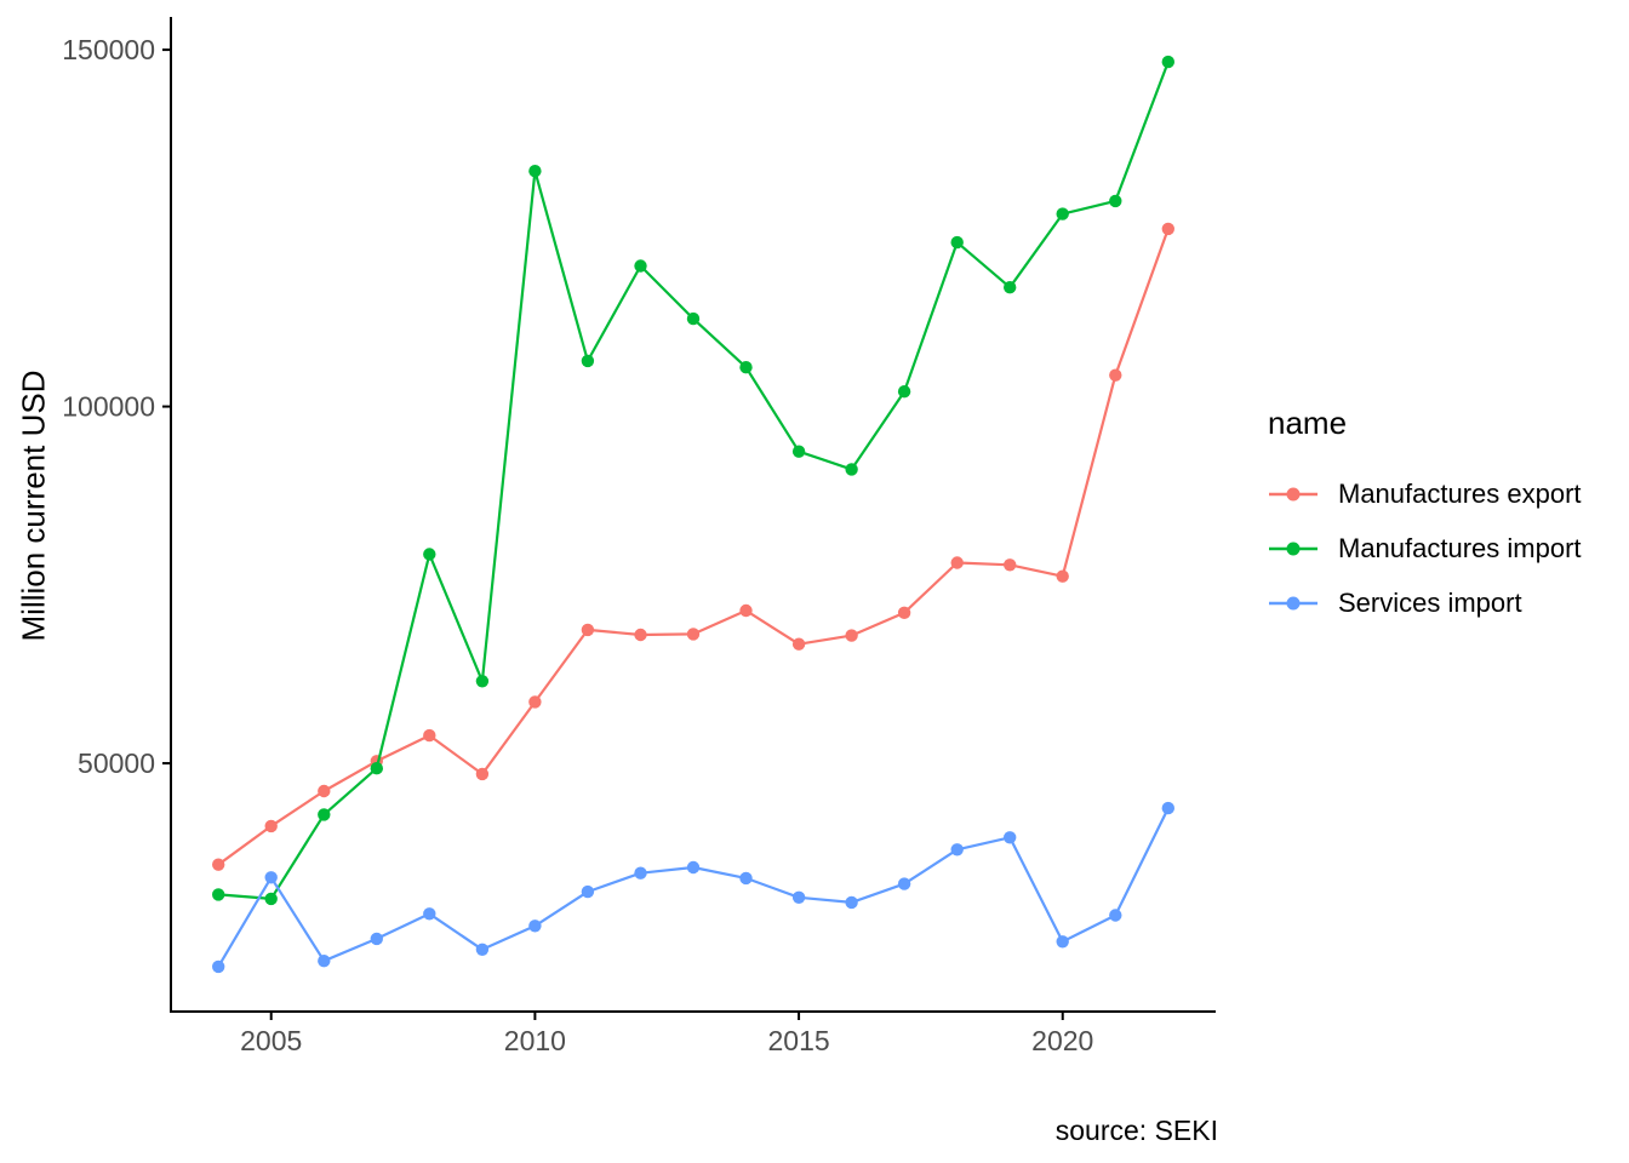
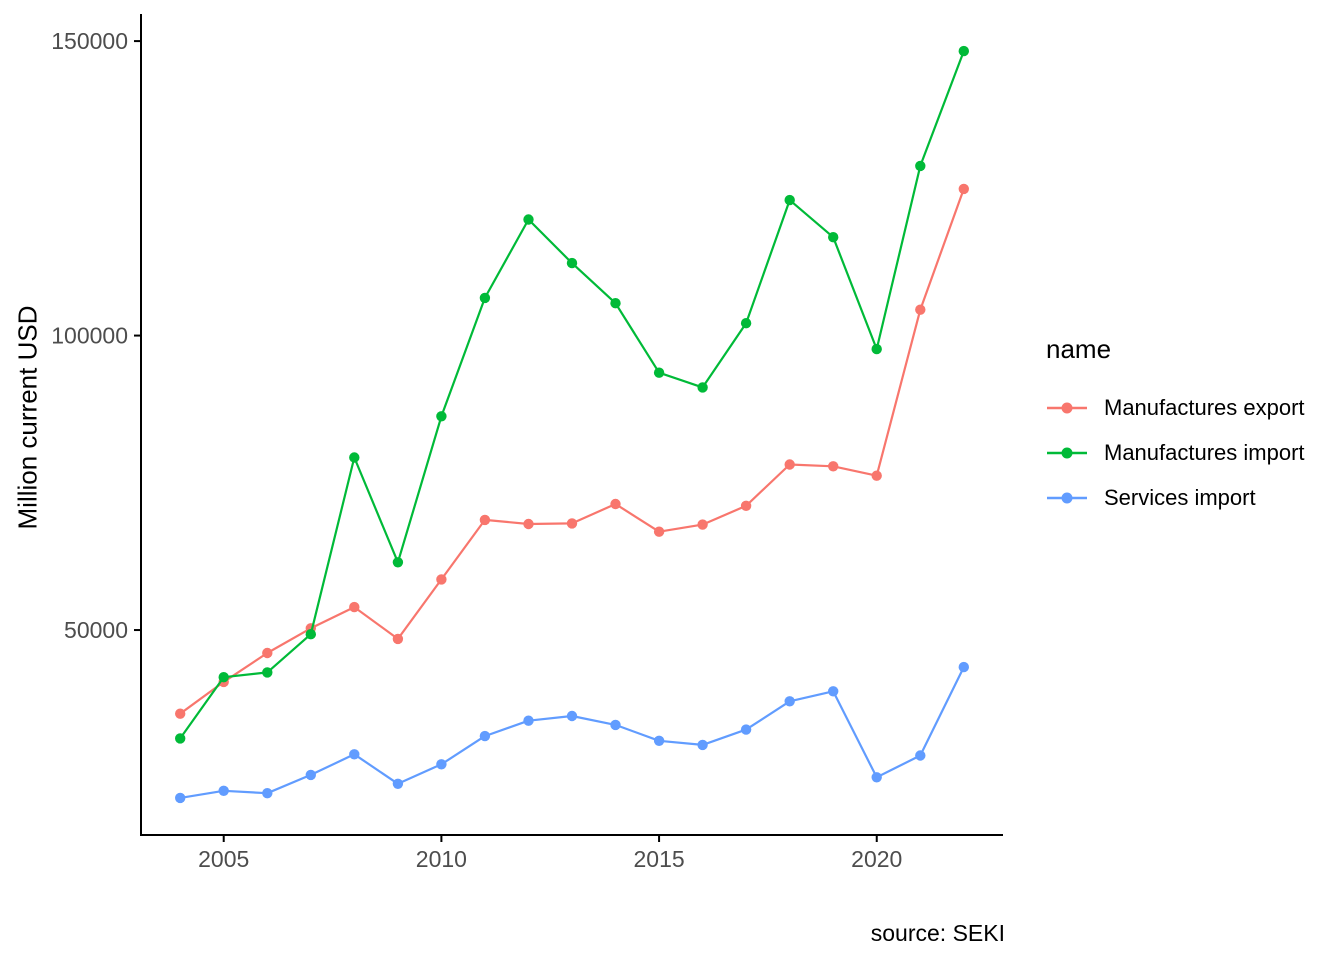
Manufactures import/2005: 31000 -> 42000
Services import/2005: 34000 -> 23000
Manufactures import/2010: 133000 -> 86000
Manufactures import/2020: 127000 -> 98000
